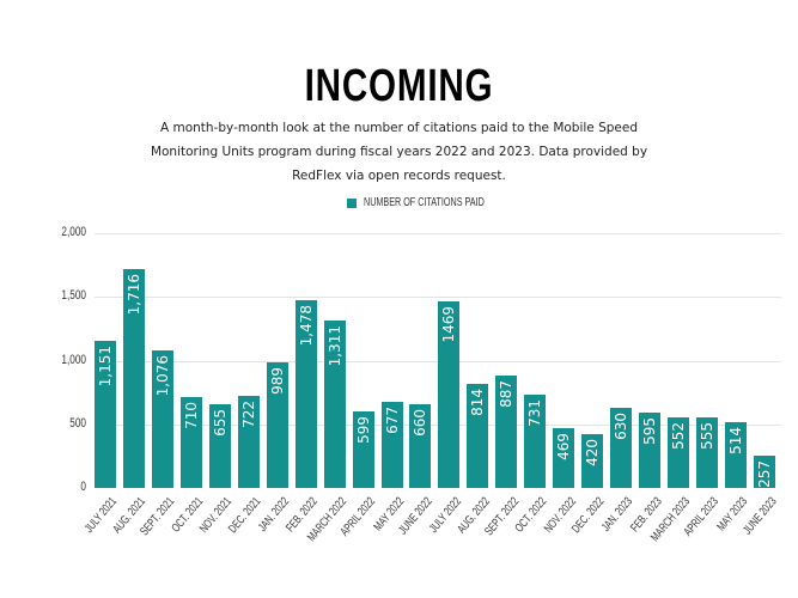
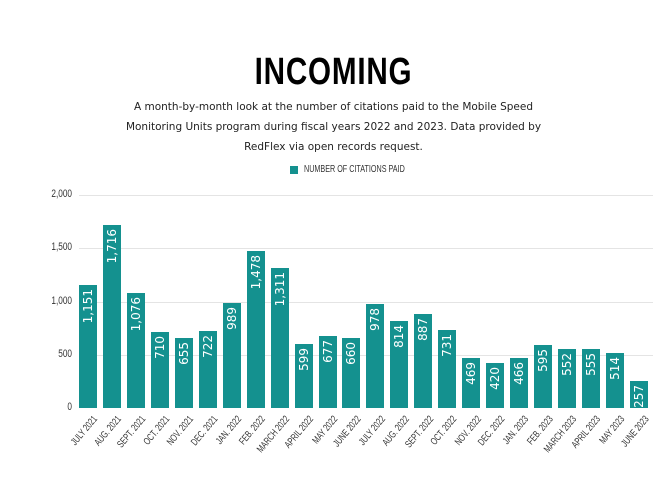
JULY 2022: 1469 -> 978
JAN. 2023: 630 -> 466
